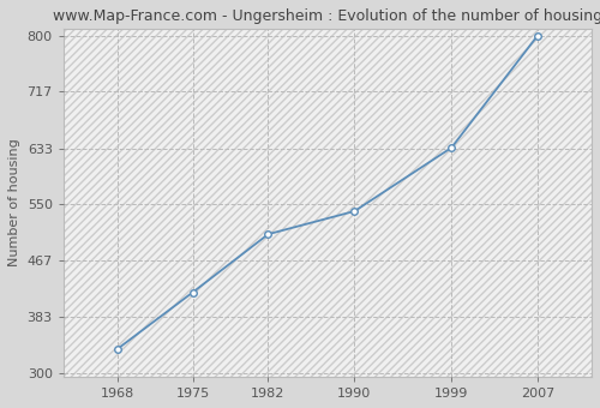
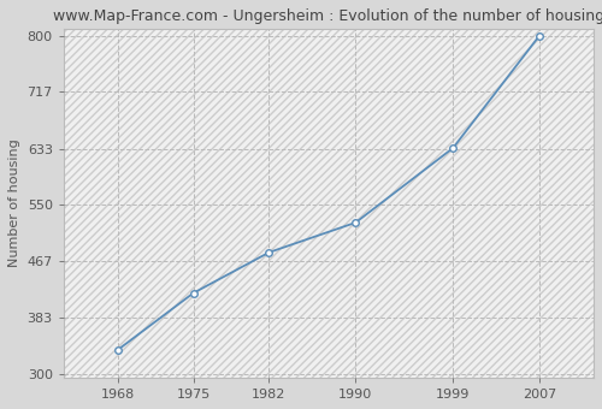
1982: 506 -> 480
1990: 540 -> 524
